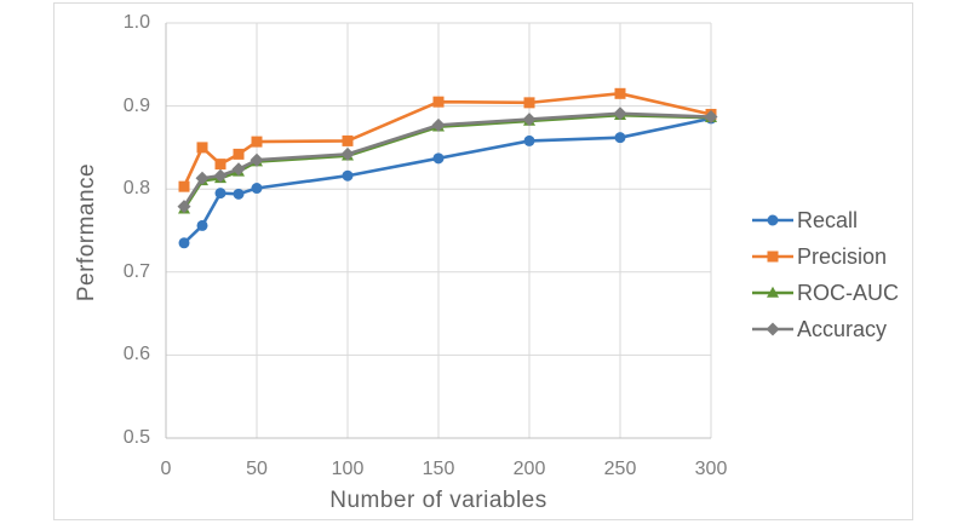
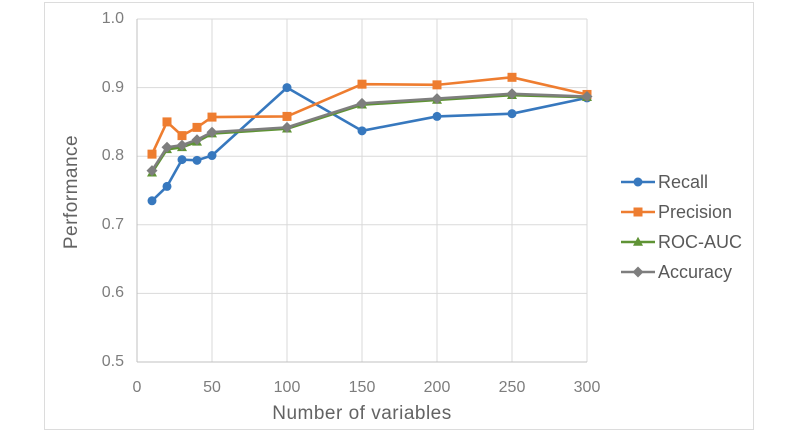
Recall/100: 0.82 -> 0.90
